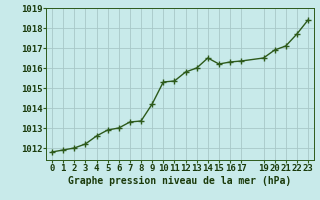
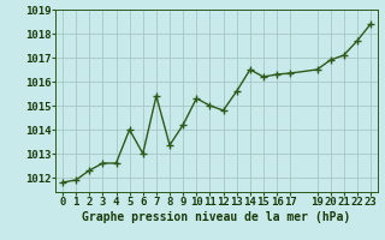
2: 1012.0 -> 1012.3
3: 1012.2 -> 1012.6
5: 1012.9 -> 1014.0
7: 1013.3 -> 1015.4
11: 1015.4 -> 1015.0
12: 1015.8 -> 1014.8
13: 1016.0 -> 1015.6
